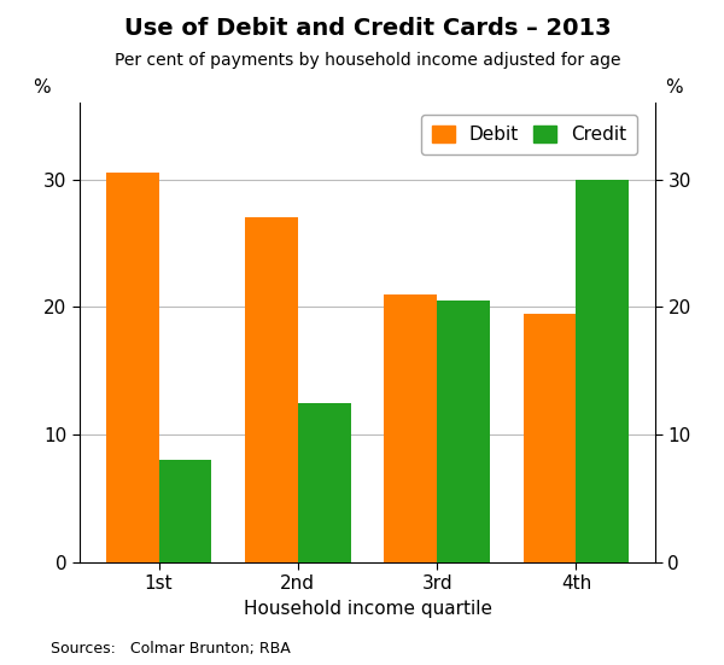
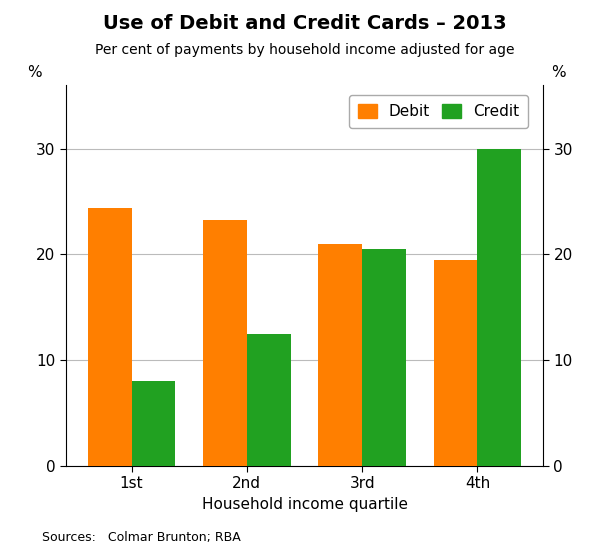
Debit/1st: 30.5 -> 24.4
Debit/2nd: 27.0 -> 23.3
